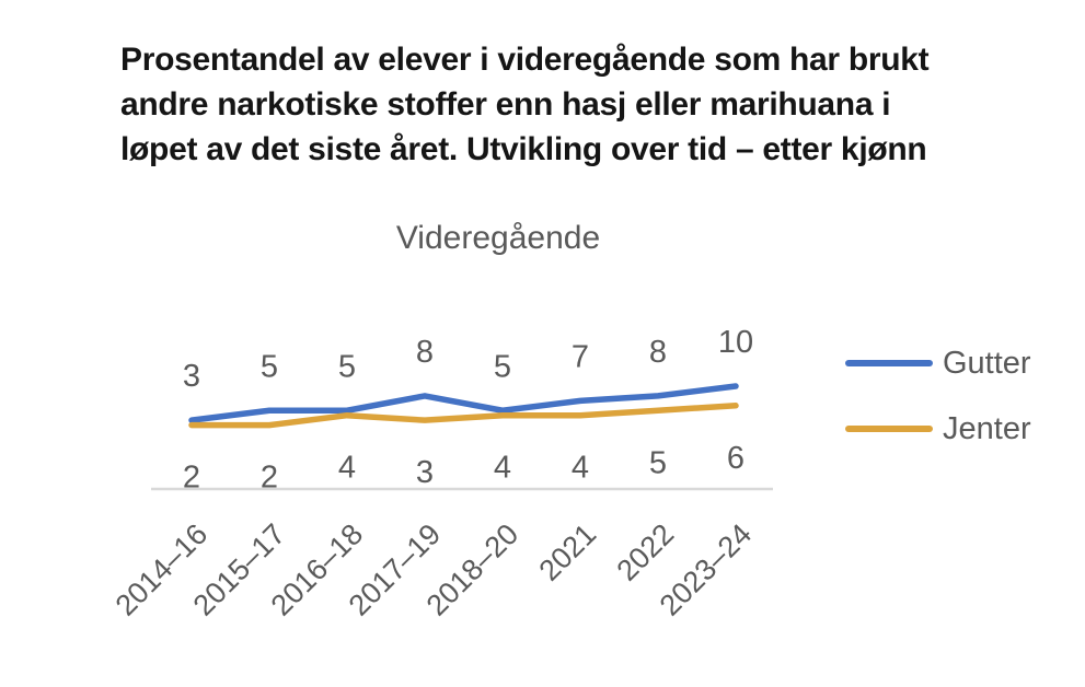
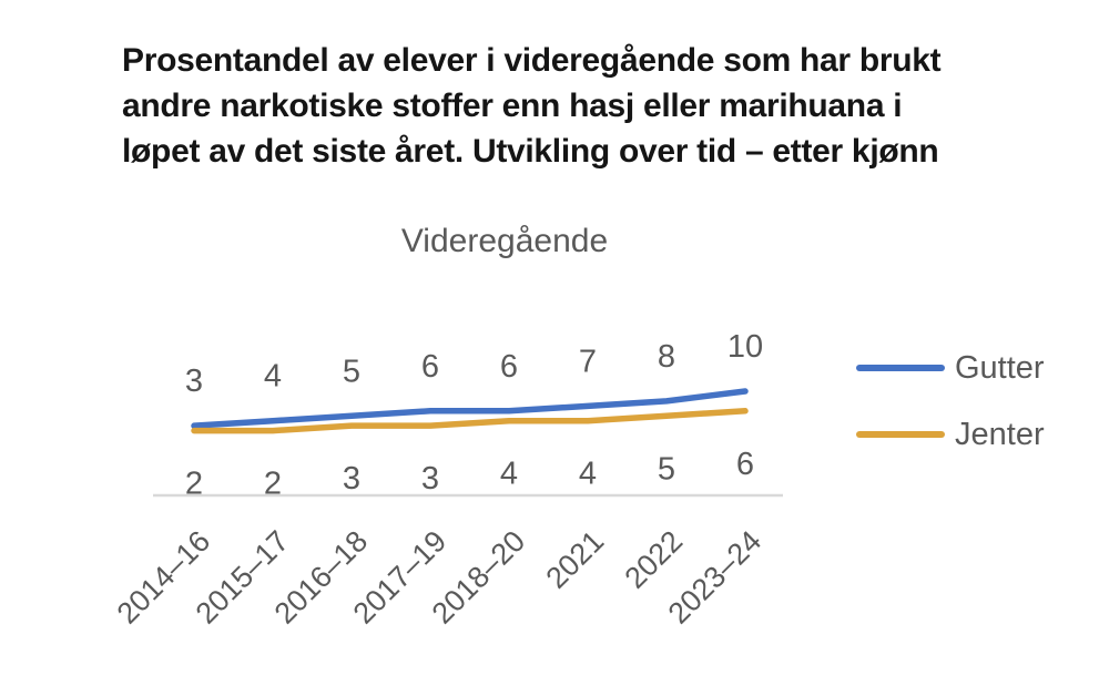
Gutter/2015–17: 5 -> 4
Jenter/2016–18: 4 -> 3
Gutter/2017–19: 8 -> 6
Gutter/2018–20: 5 -> 6
